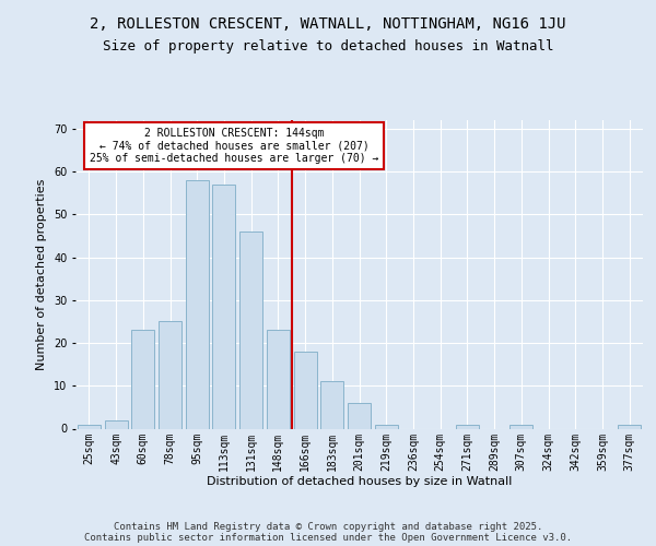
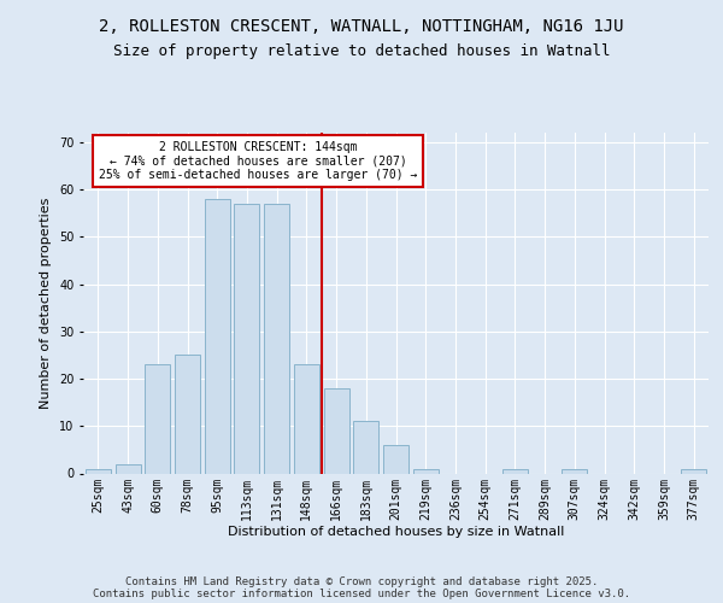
131sqm: 46 -> 57
